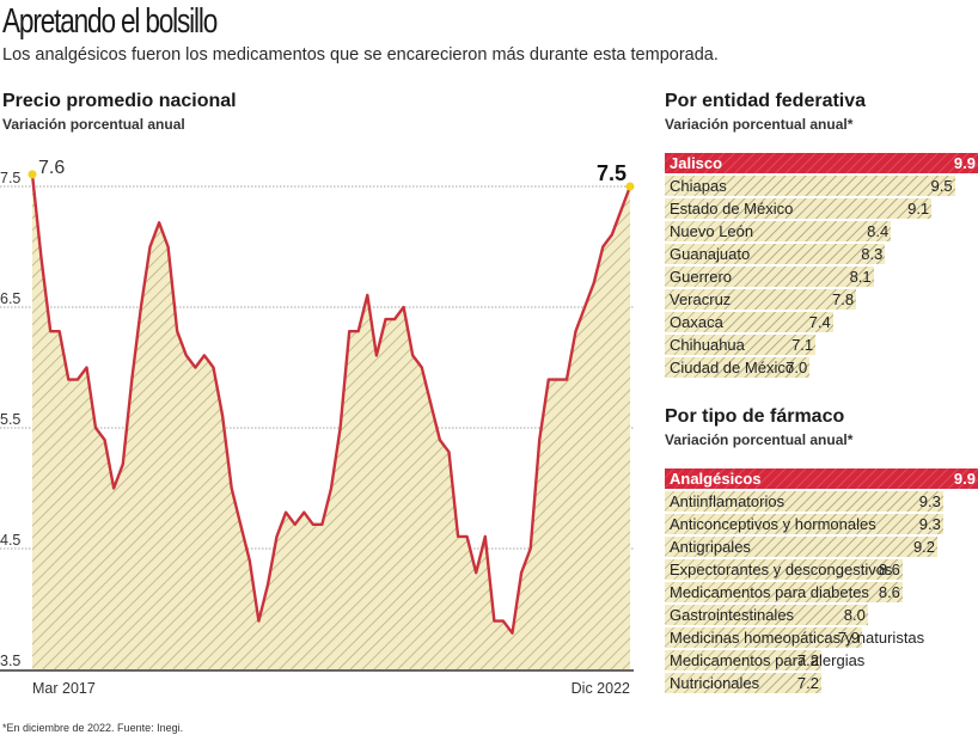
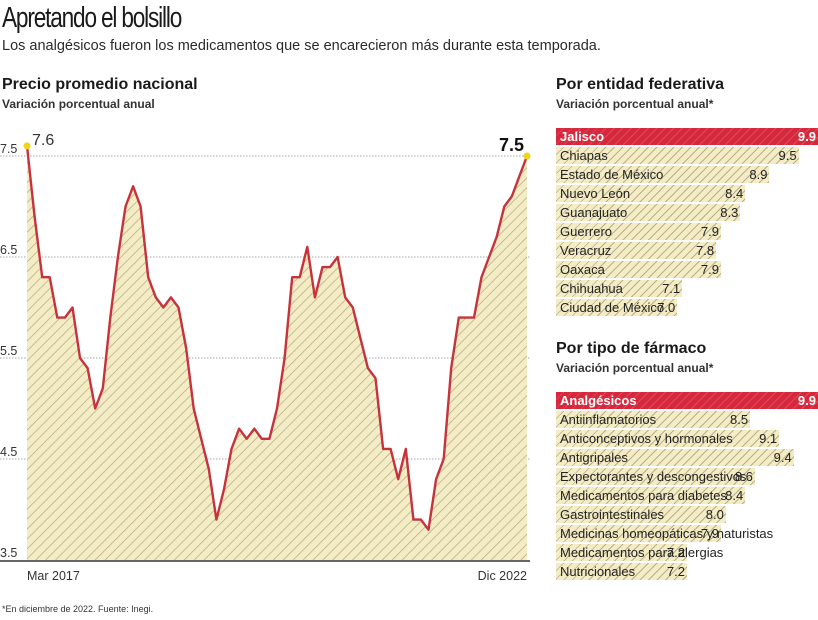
Por entidad federativa/Estado de México: 9.1 -> 8.9
Por entidad federativa/Guerrero: 8.1 -> 7.9
Por entidad federativa/Oaxaca: 7.4 -> 7.9
Por tipo de fármaco/Antiinflamatorios: 9.3 -> 8.5
Por tipo de fármaco/Anticonceptivos y hormonales: 9.3 -> 9.1
Por tipo de fármaco/Antigripales: 9.2 -> 9.4
Por tipo de fármaco/Medicamentos para diabetes: 8.6 -> 8.4
